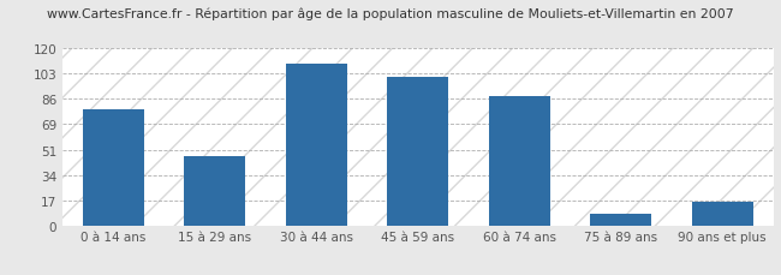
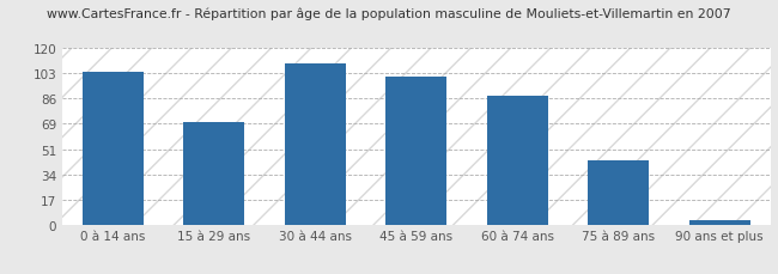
0 à 14 ans: 79 -> 104
15 à 29 ans: 47 -> 70
75 à 89 ans: 8 -> 44
90 ans et plus: 16 -> 3
